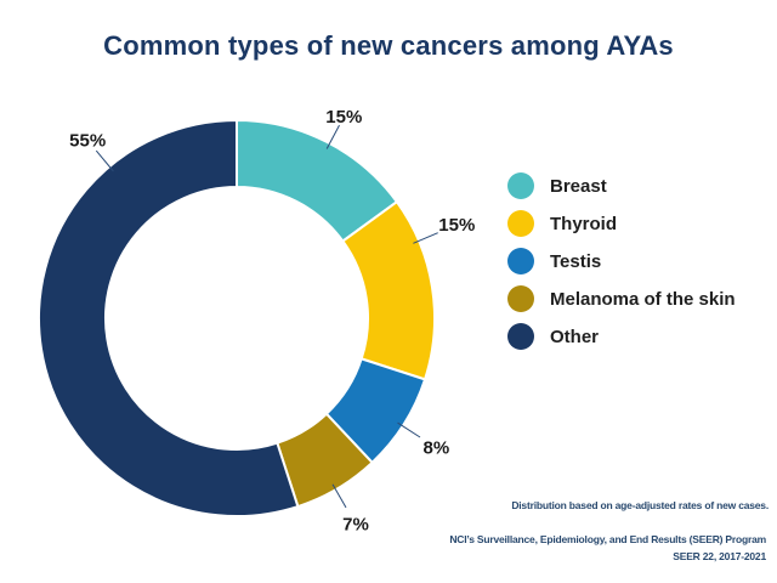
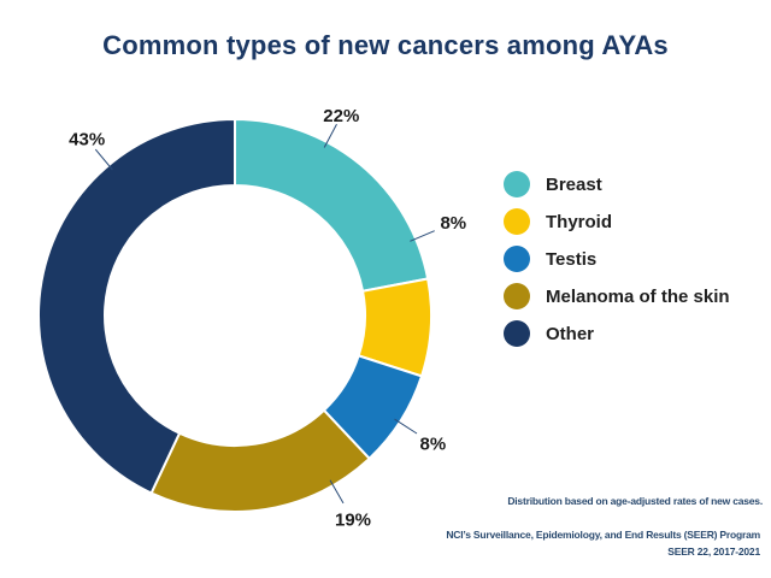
Breast: 15% -> 22%
Thyroid: 15% -> 8%
Melanoma of the skin: 7% -> 19%
Other: 55% -> 43%
